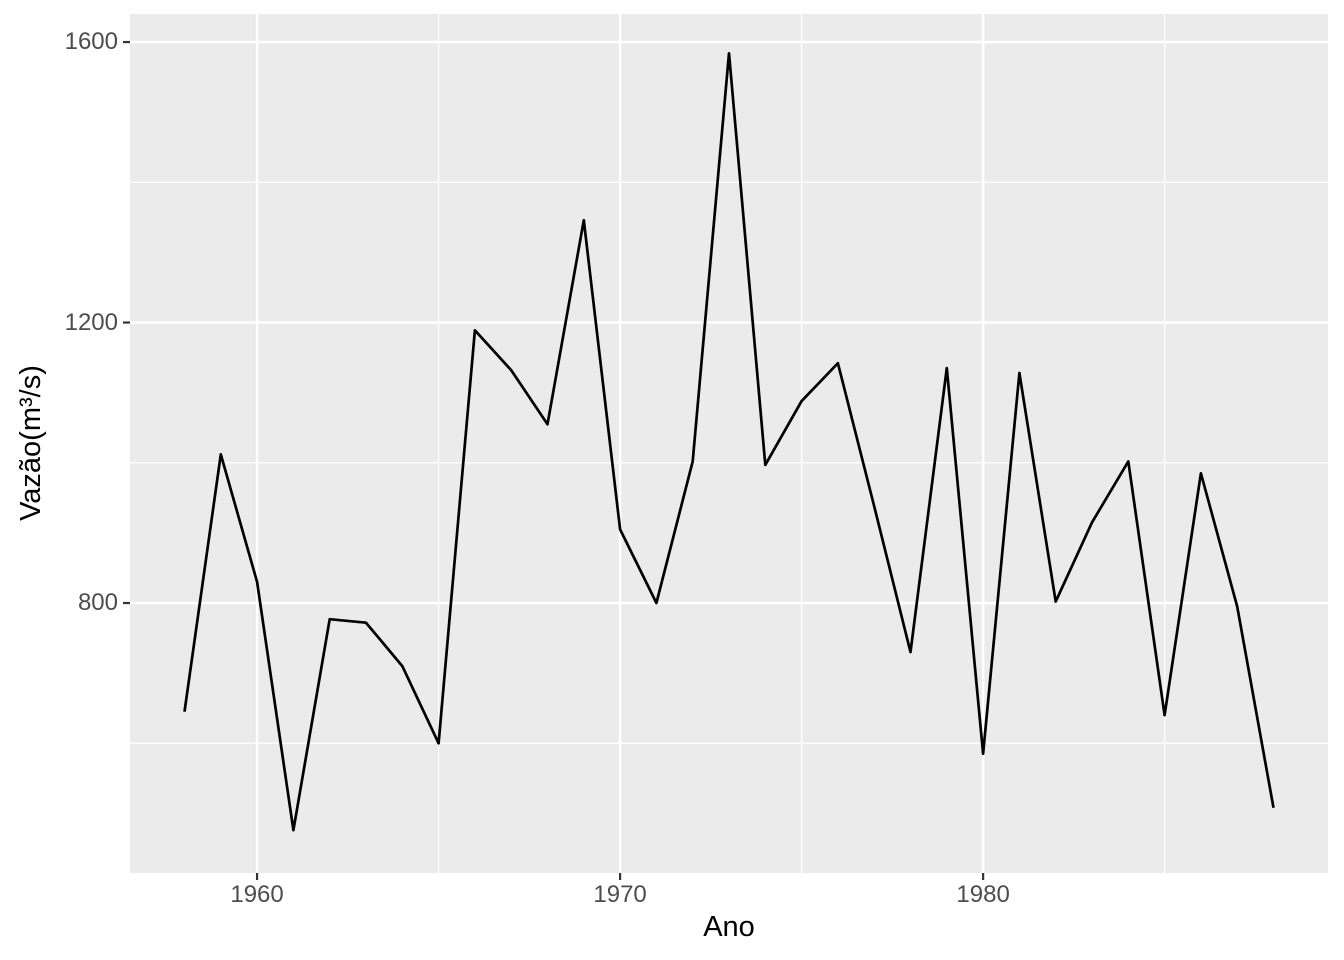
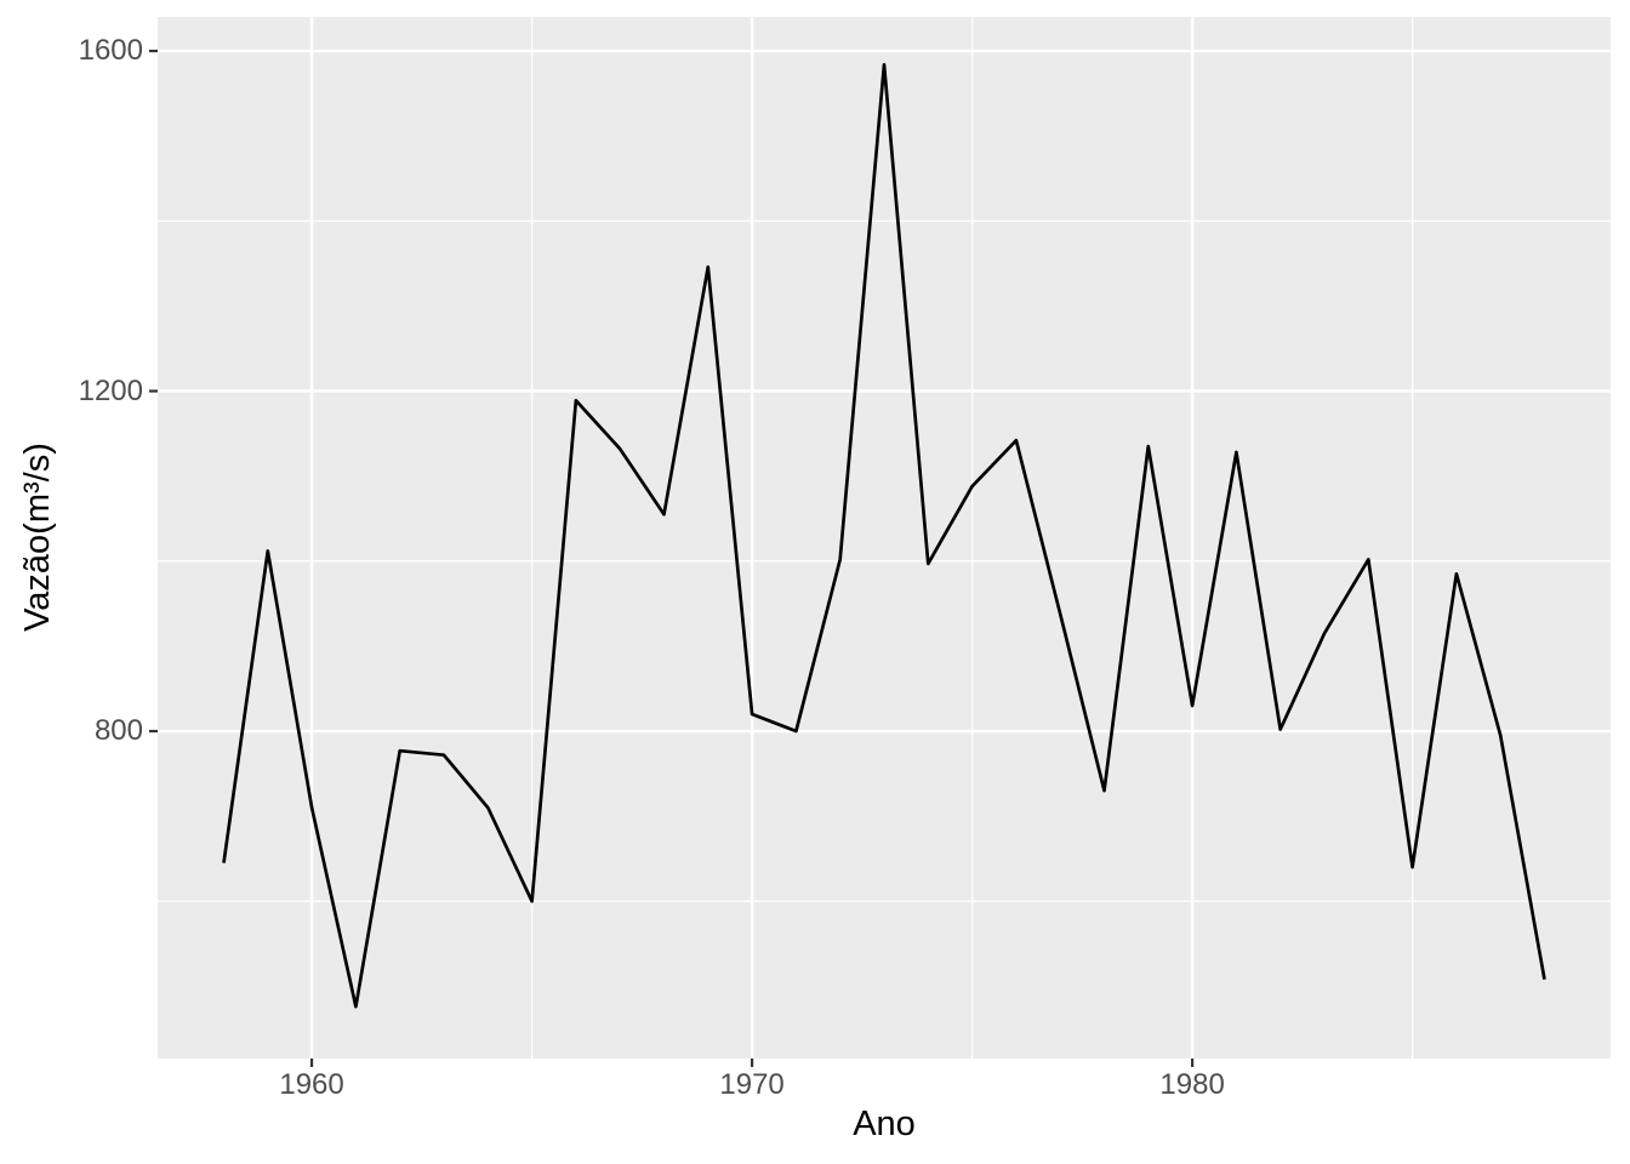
1960: 830 -> 710
1970: 900 -> 820
1980: 580 -> 830
